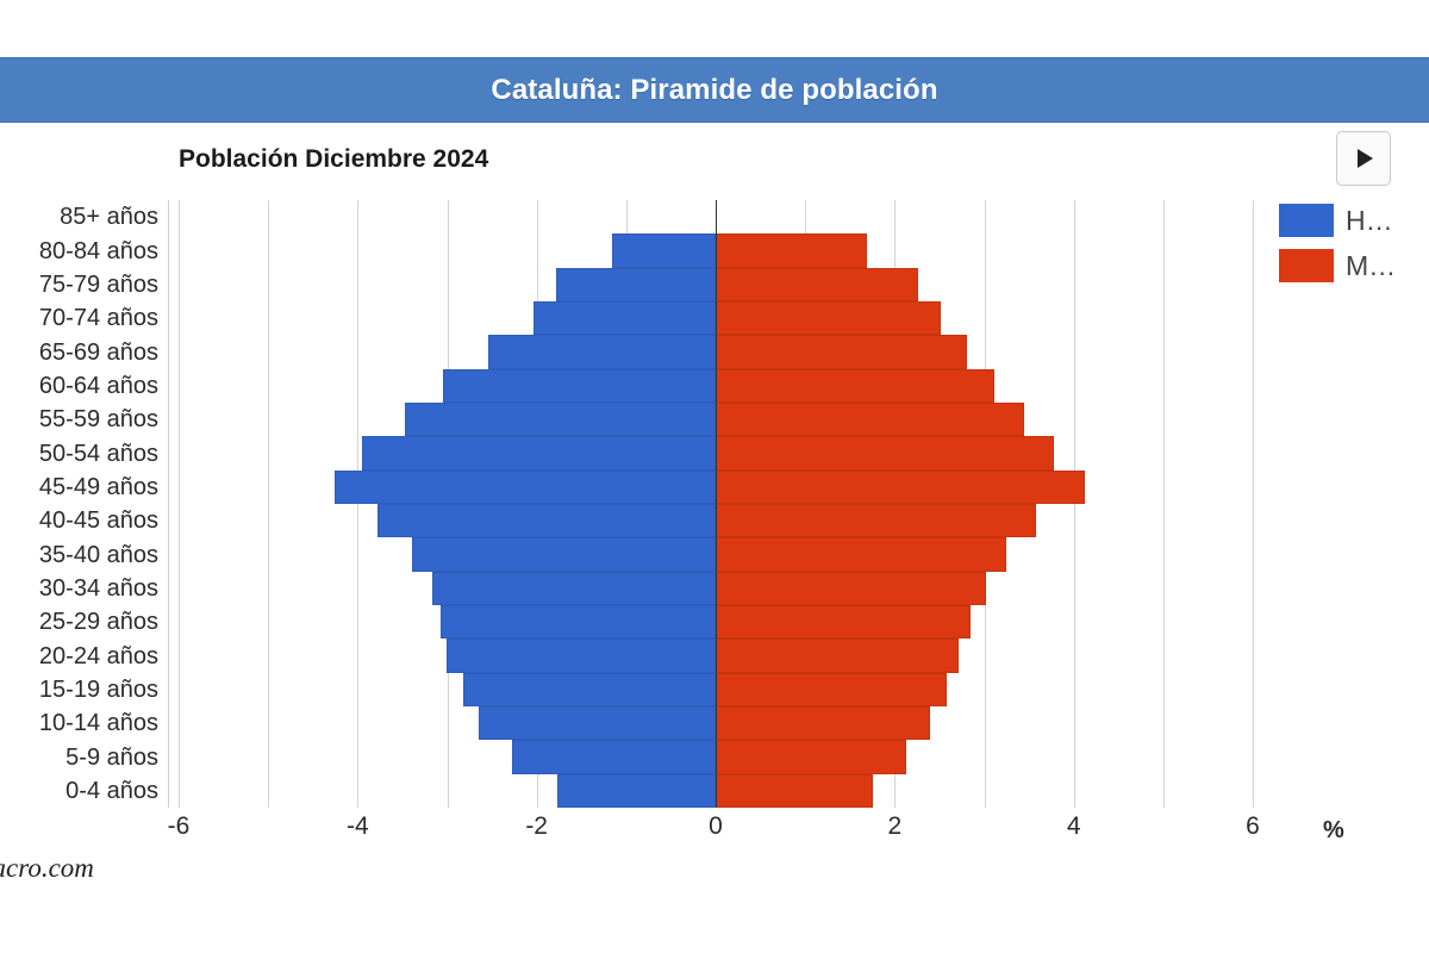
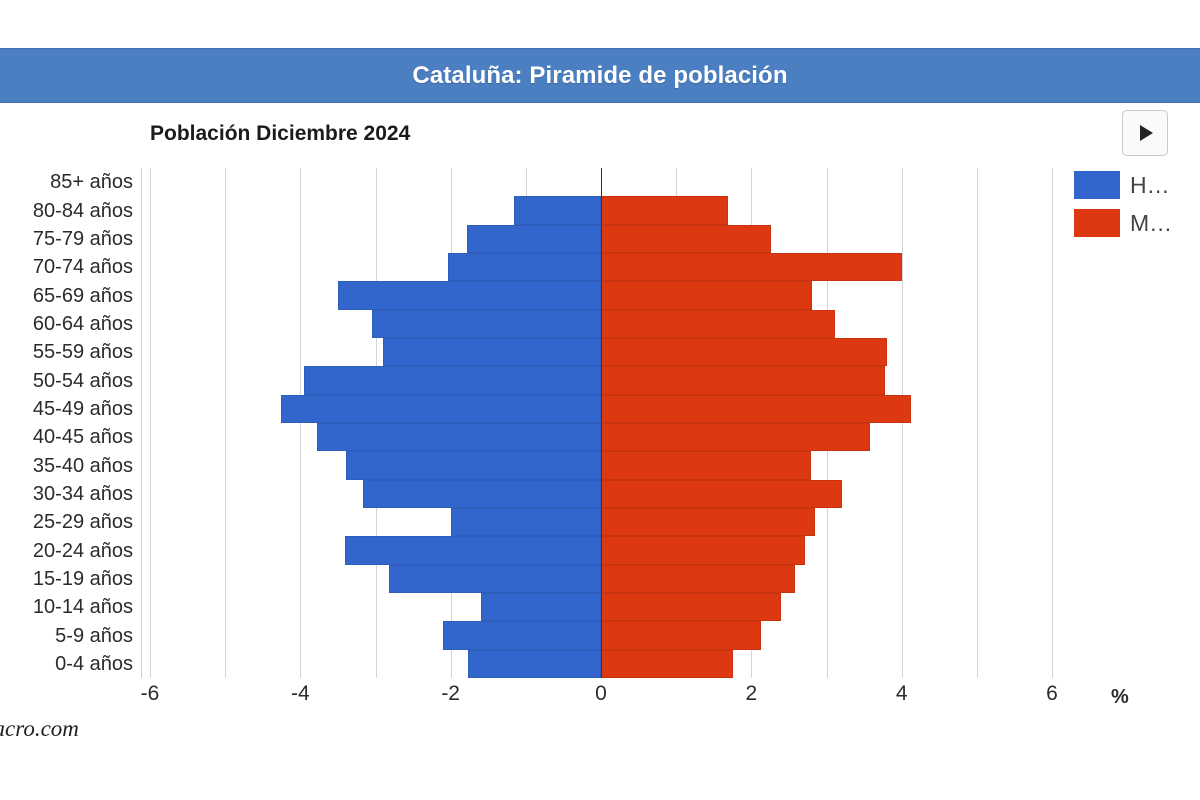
M…/70-74 años: 2.5 -> 4.0
H…/65-69 años: 2.5 -> 3.5
H…/55-59 años: 3.5 -> 2.9
M…/55-59 años: 3.4 -> 3.8
M…/35-40 años: 3.2 -> 2.8
M…/30-34 años: 3.0 -> 3.2
H…/25-29 años: 3.1 -> 2.0
H…/20-24 años: 3.0 -> 3.4
H…/10-14 años: 2.6 -> 1.6
H…/5-9 años: 2.3 -> 2.1
